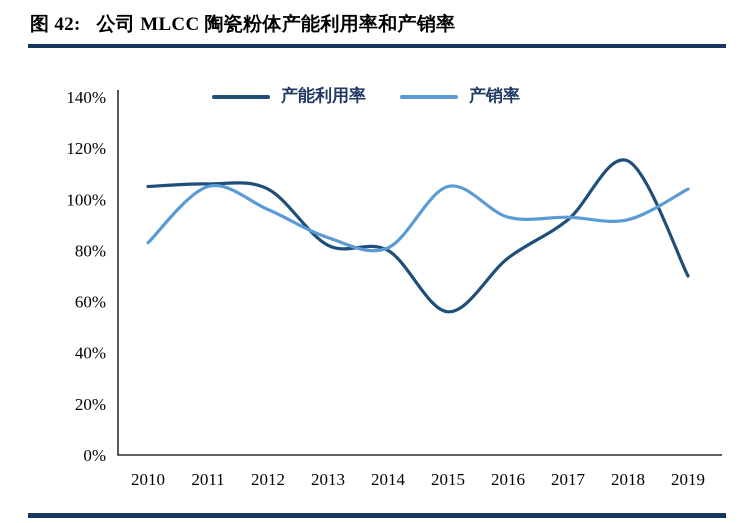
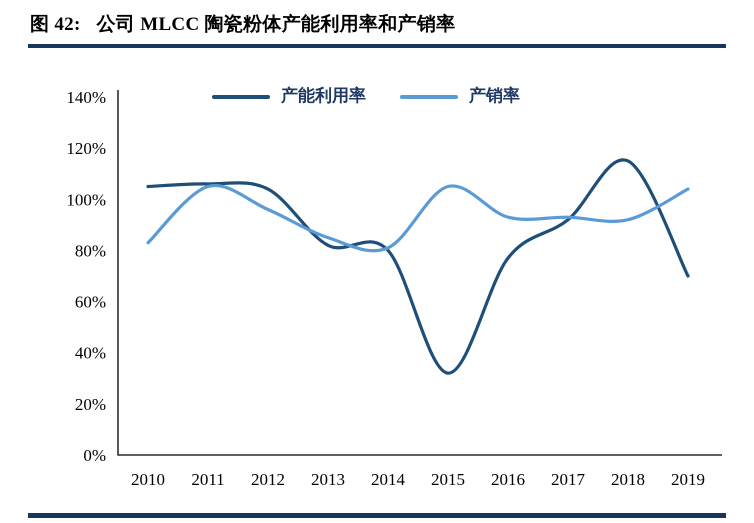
产能利用率/2015: 56% -> 32%
